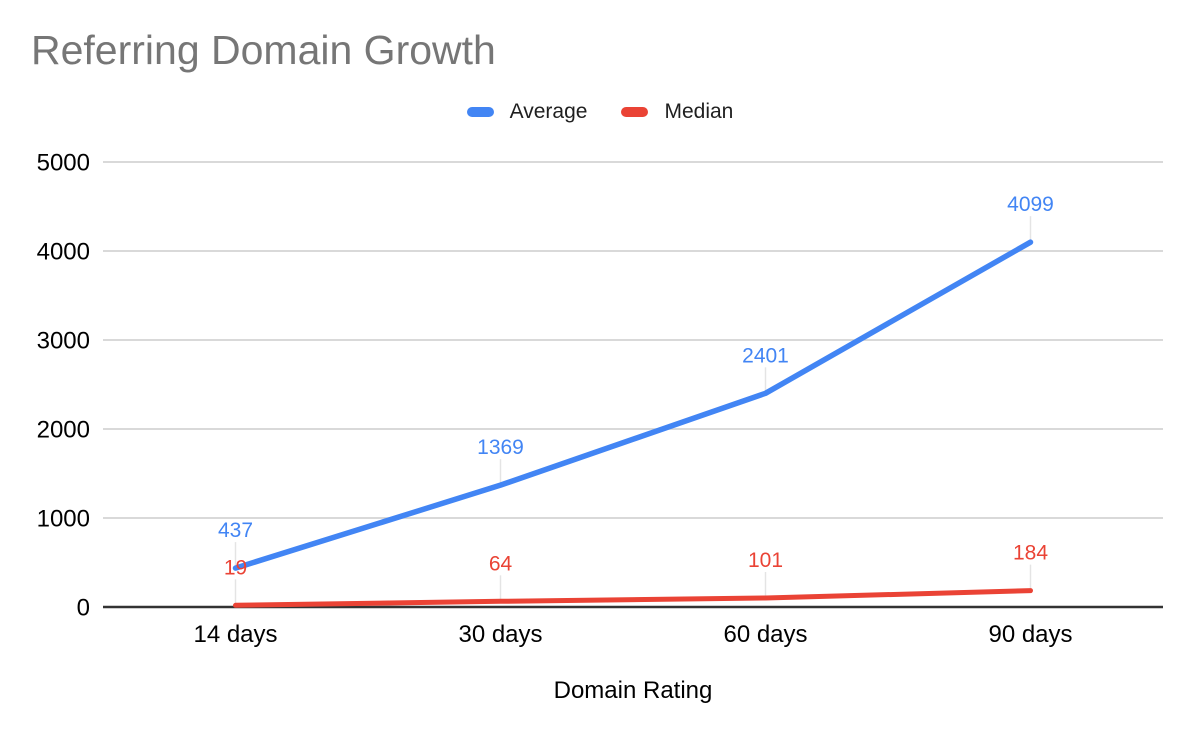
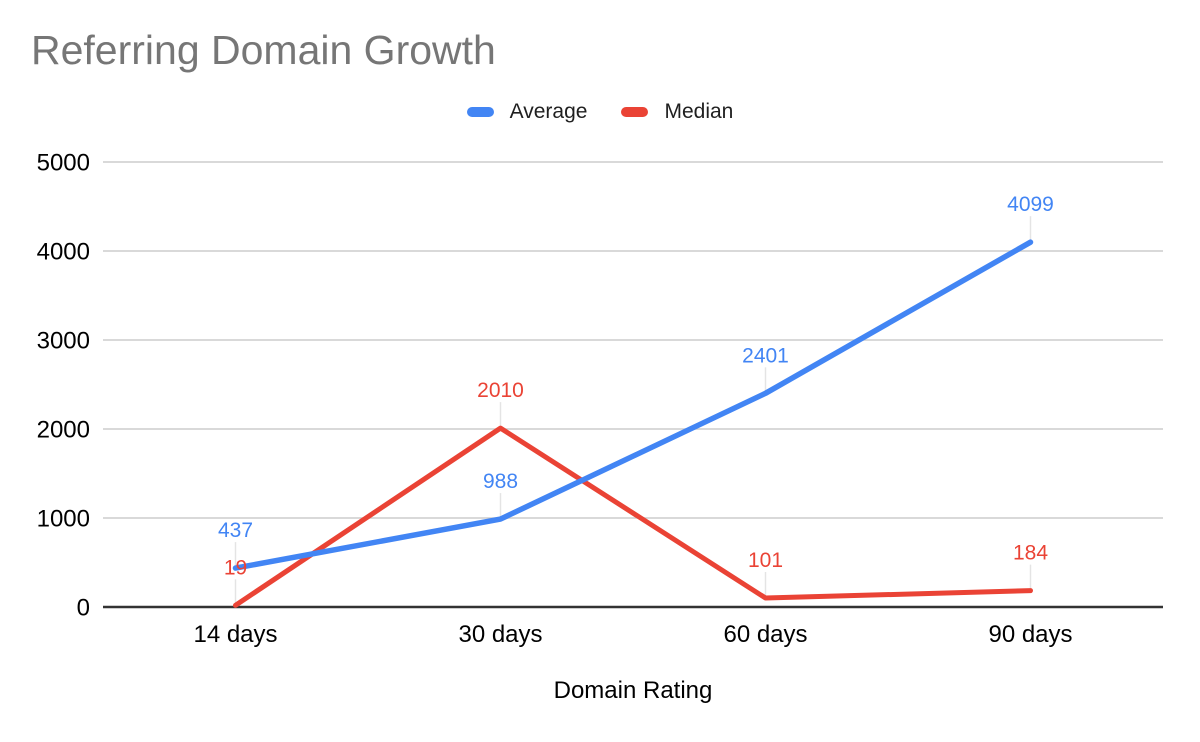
Average/30 days: 1369 -> 988
Median/30 days: 64 -> 2010
